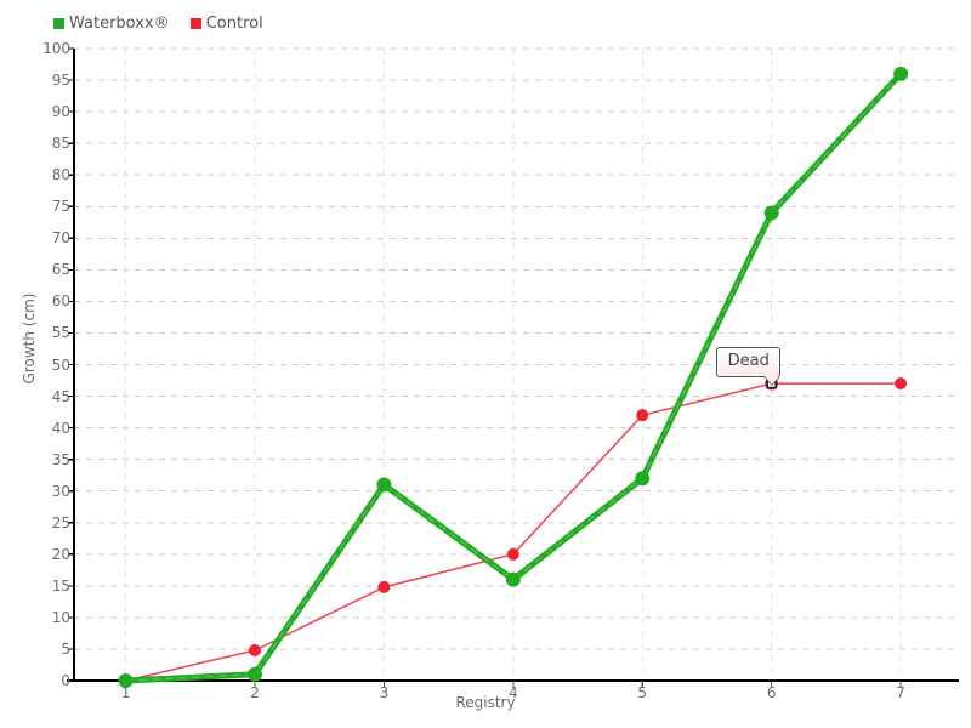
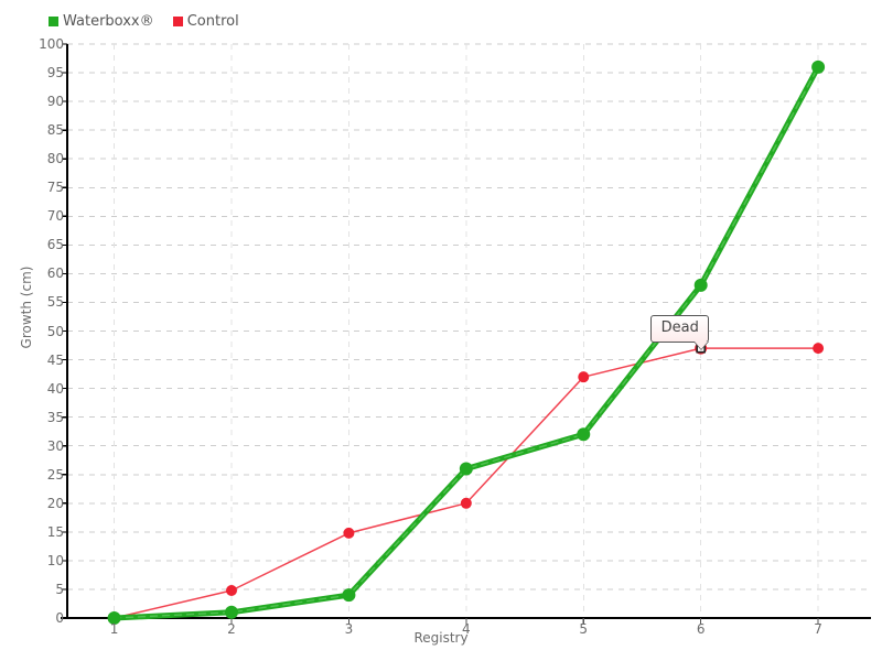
Waterboxx®/3: 31 -> 4
Waterboxx®/4: 16 -> 26
Waterboxx®/6: 74 -> 58
